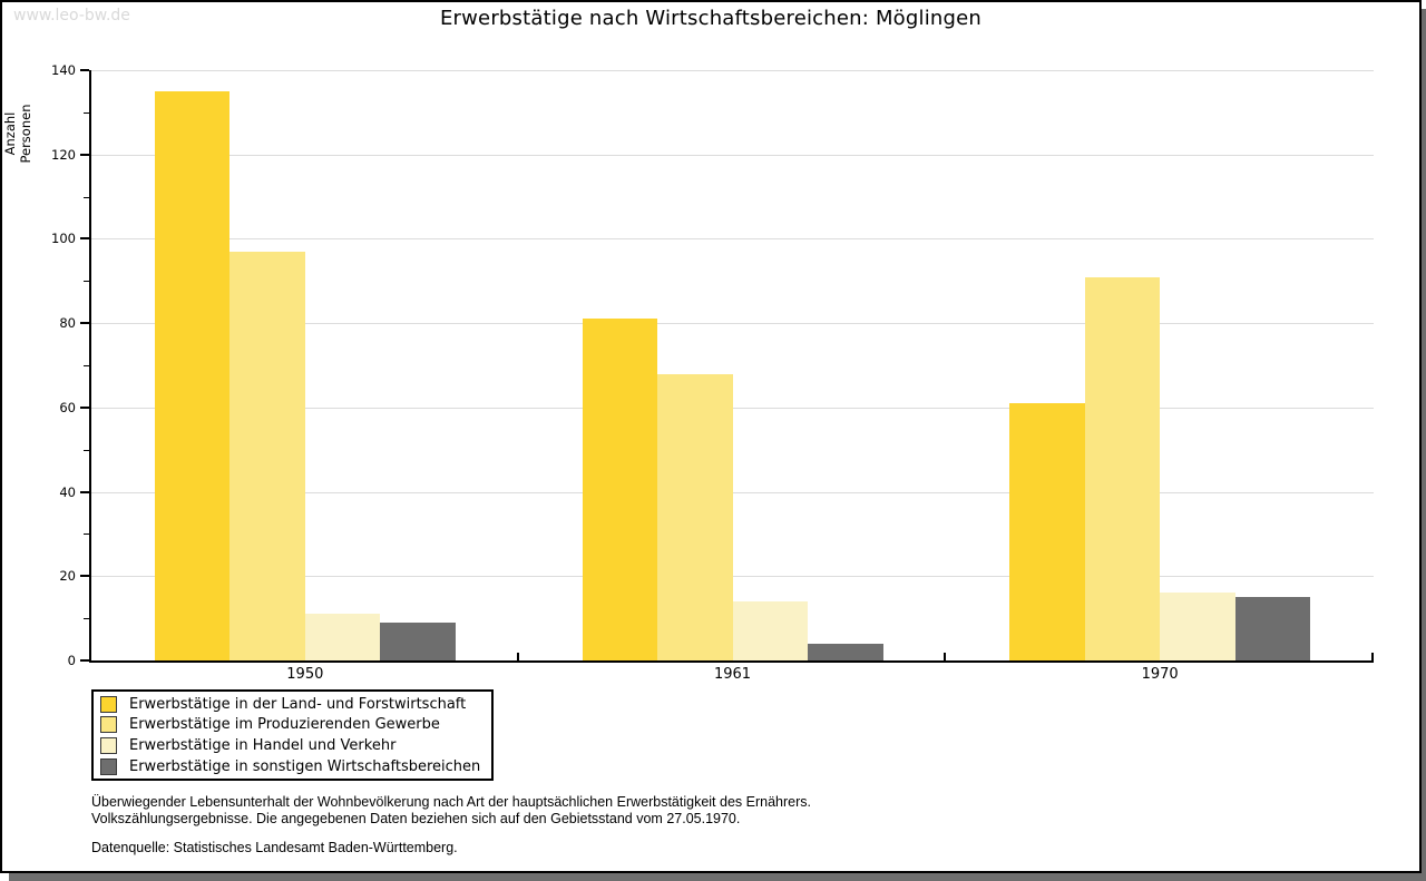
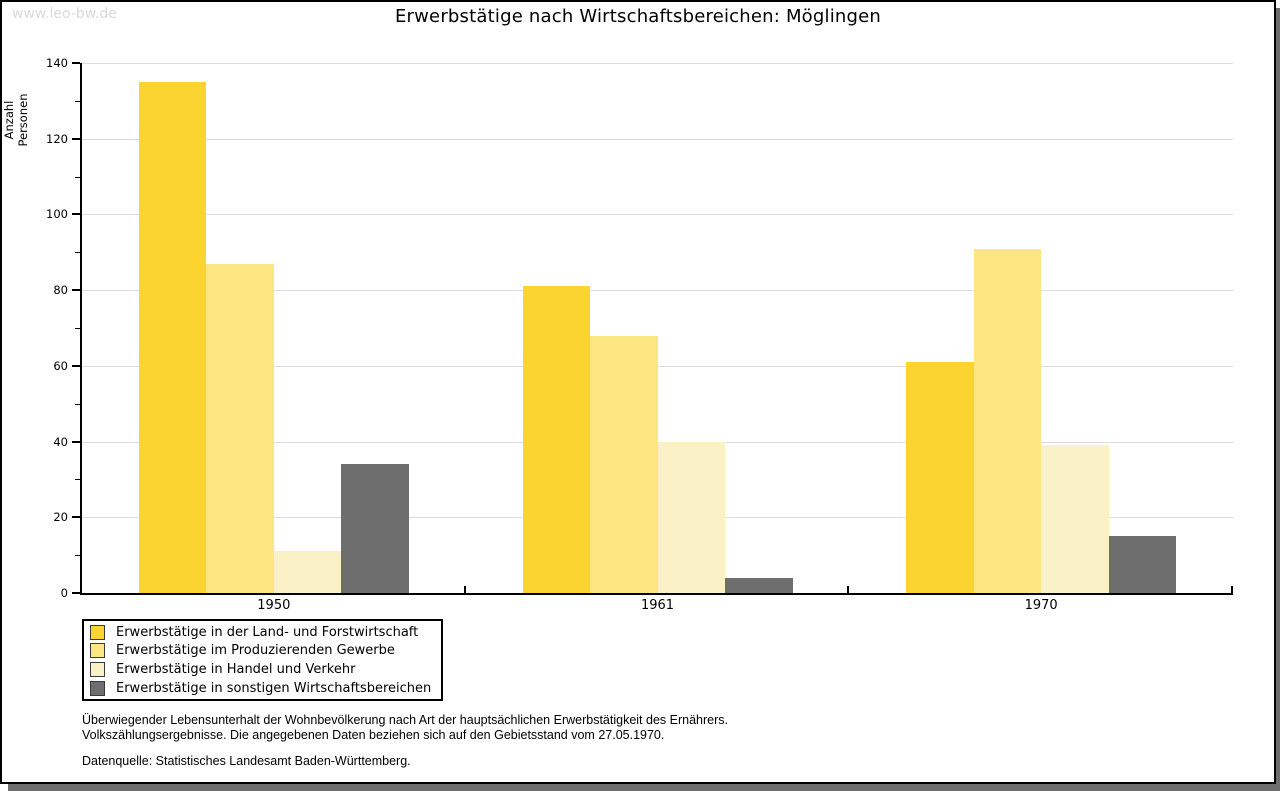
Erwerbstätige im Produzierenden Gewerbe/1950: 97 -> 87
Erwerbstätige in sonstigen Wirtschaftsbereichen/1950: 9 -> 34
Erwerbstätige in Handel und Verkehr/1961: 14 -> 40
Erwerbstätige in Handel und Verkehr/1970: 16 -> 39
